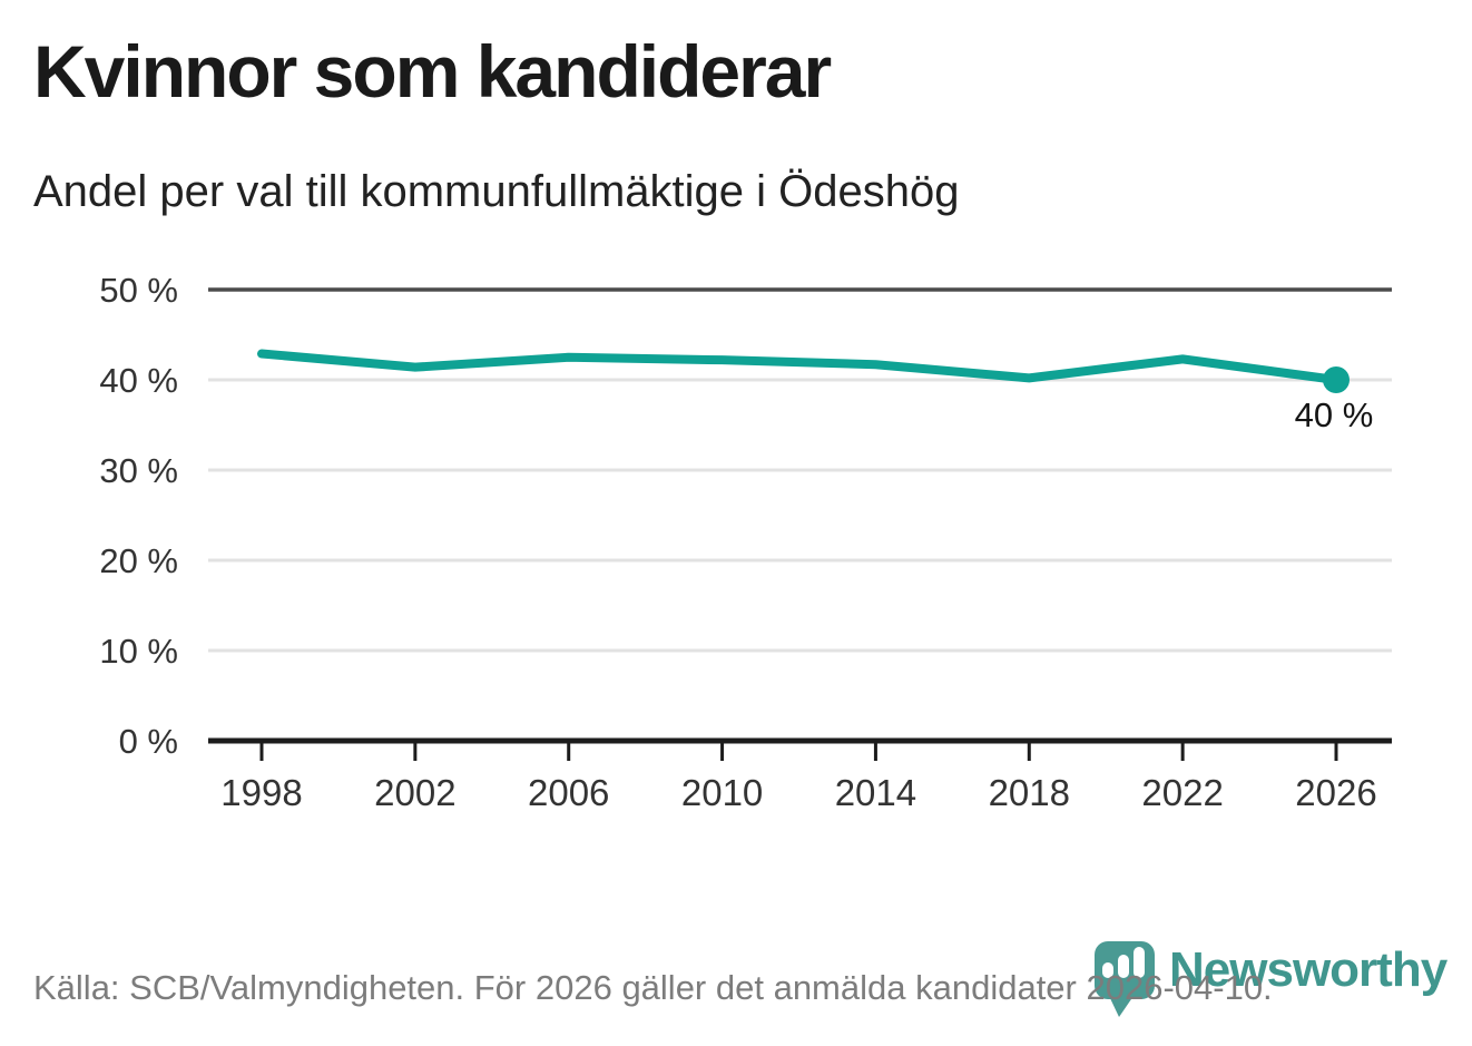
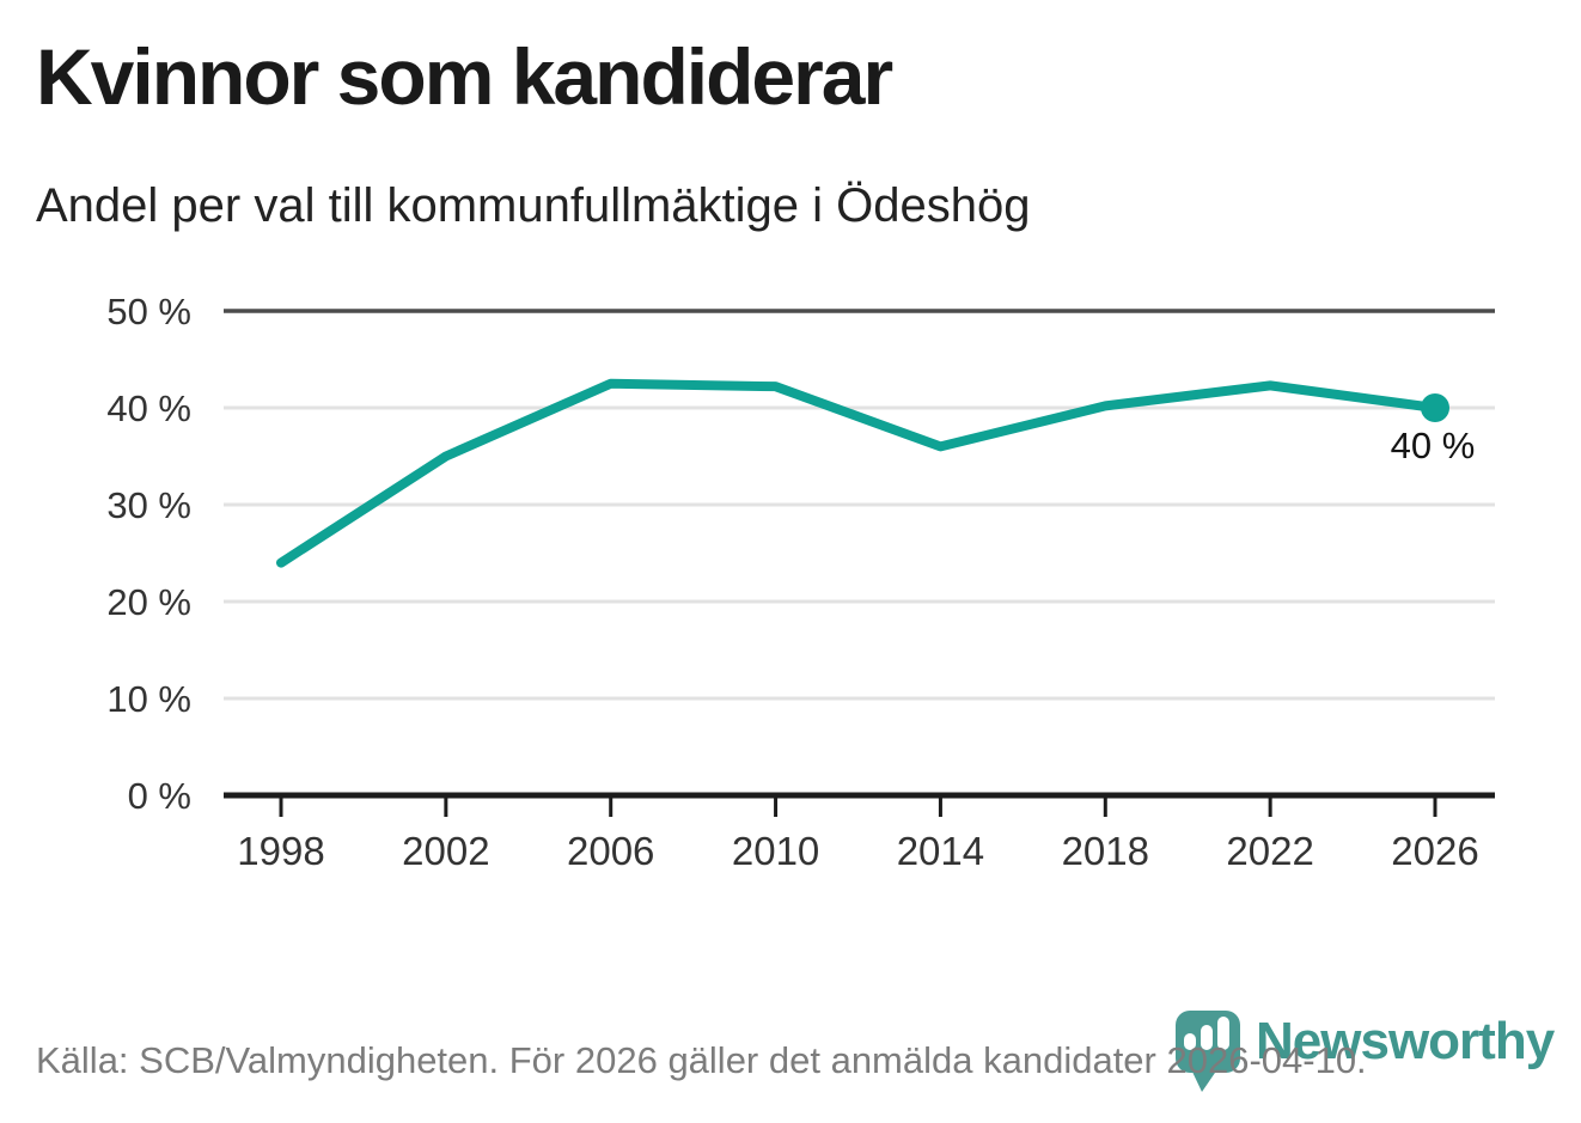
1998: 43% -> 24%
2002: 41% -> 35%
2014: 42% -> 36%
